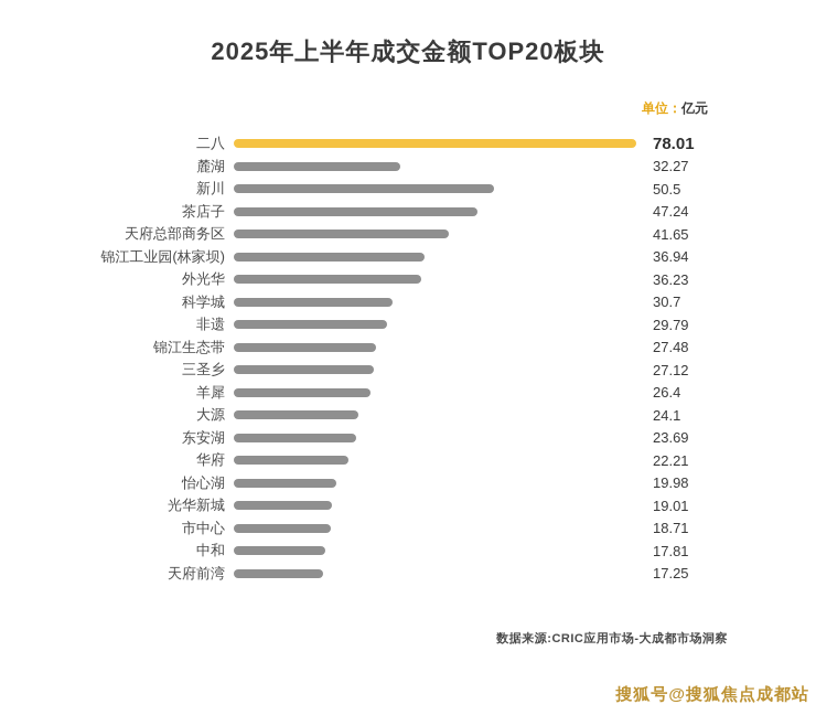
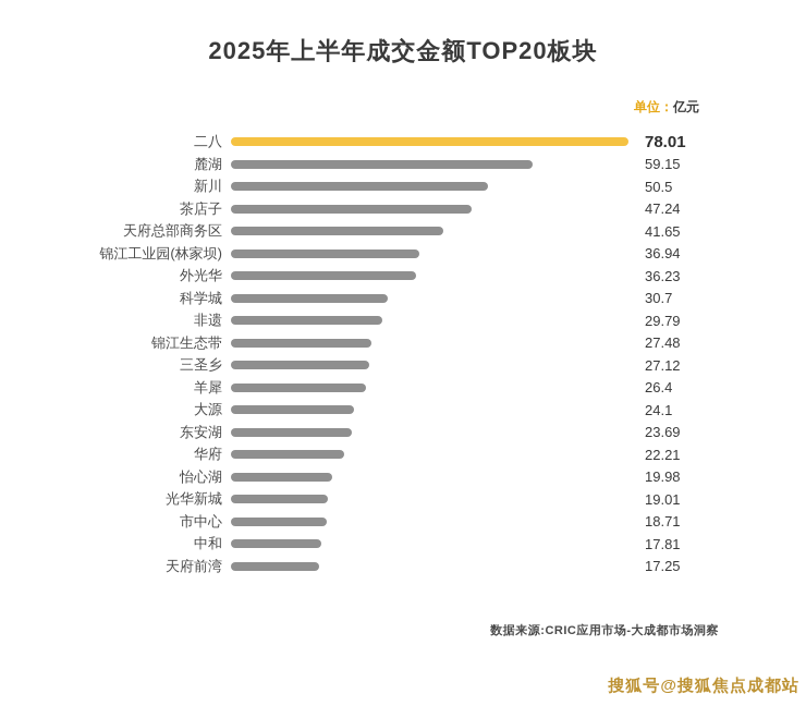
麓湖: 32.27 -> 59.15
